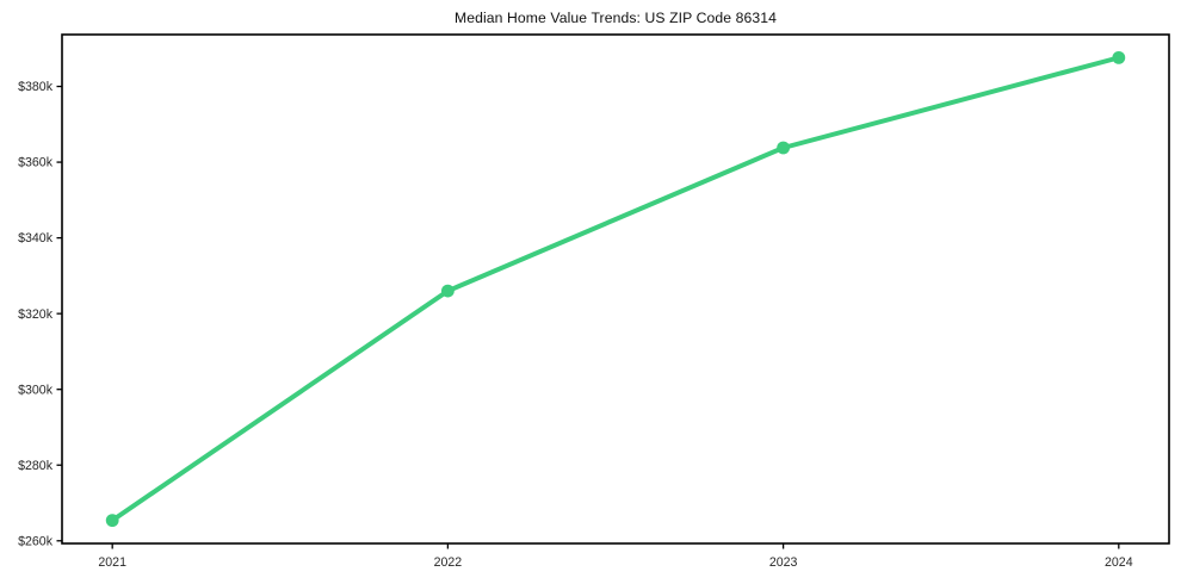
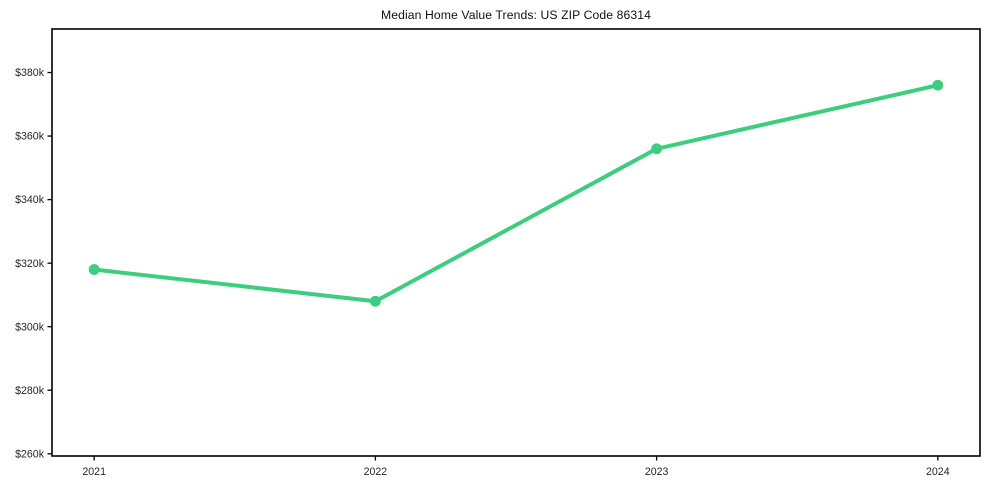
2021: $265k -> $318k
2022: $326k -> $308k
2023: $364k -> $356k
2024: $388k -> $376k
